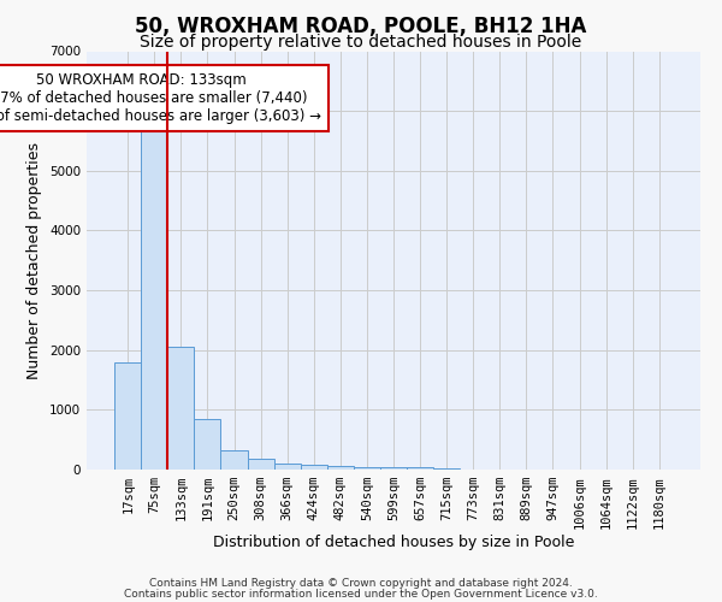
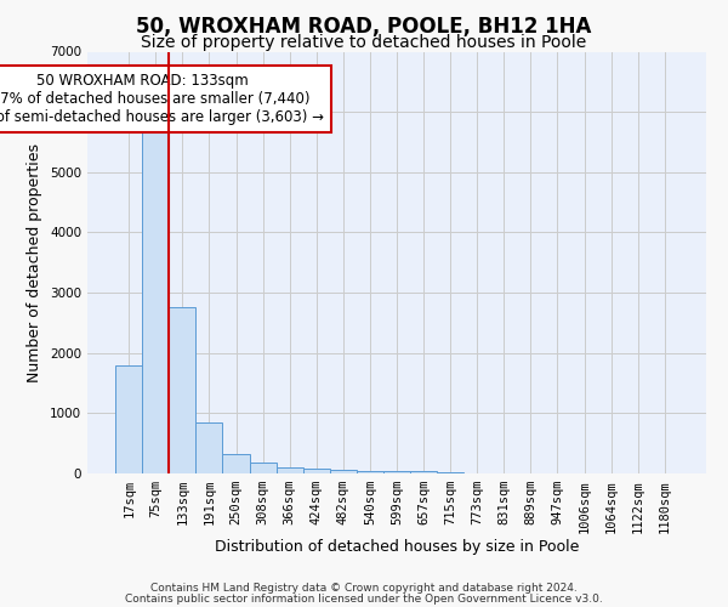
133sqm: 2060 -> 2750
